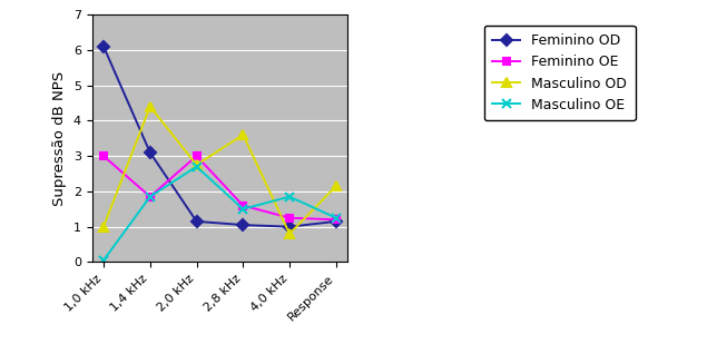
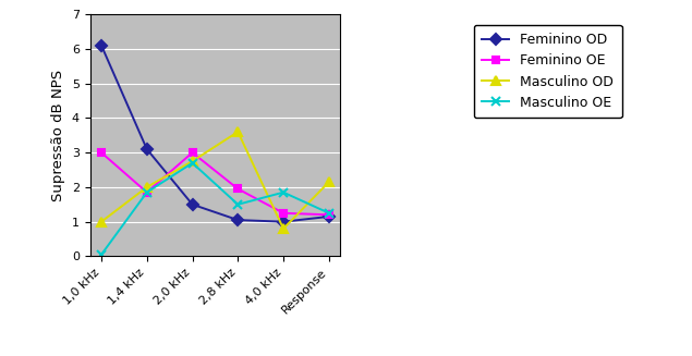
Masculino OD/1,4 kHz: 4.40 -> 2.00
Feminino OD/2,0 kHz: 1.15 -> 1.50
Feminino OE/2,8 kHz: 1.60 -> 1.95
